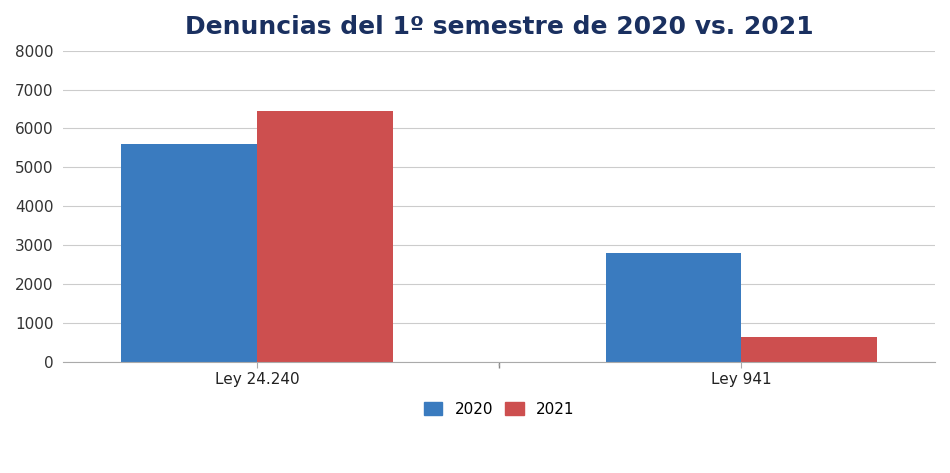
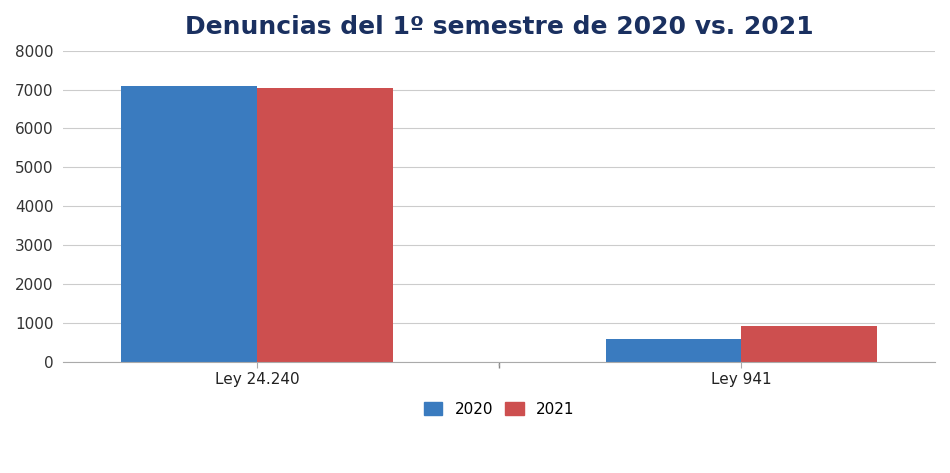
2020/Ley 24.240: 5600 -> 7100
2021/Ley 24.240: 6450 -> 7050
2020/Ley 941: 2800 -> 600
2021/Ley 941: 650 -> 920
